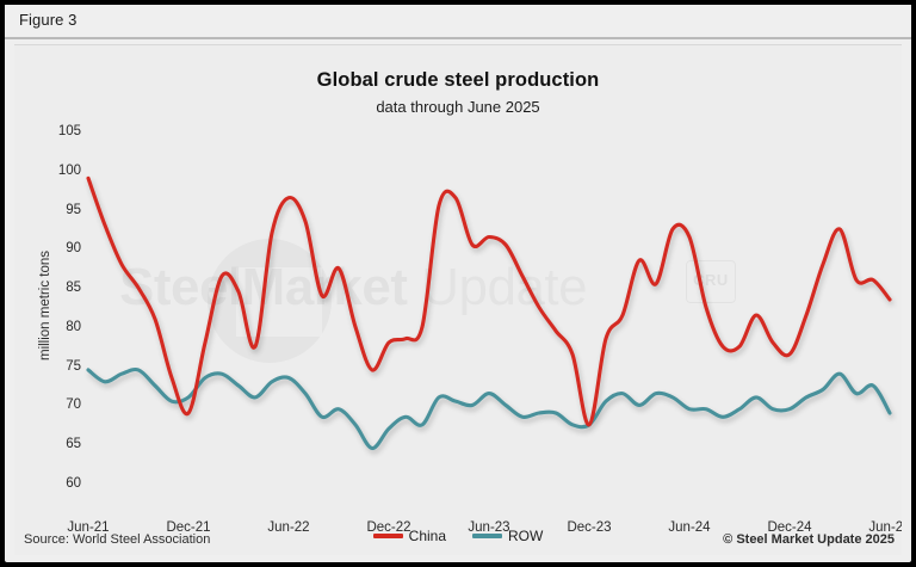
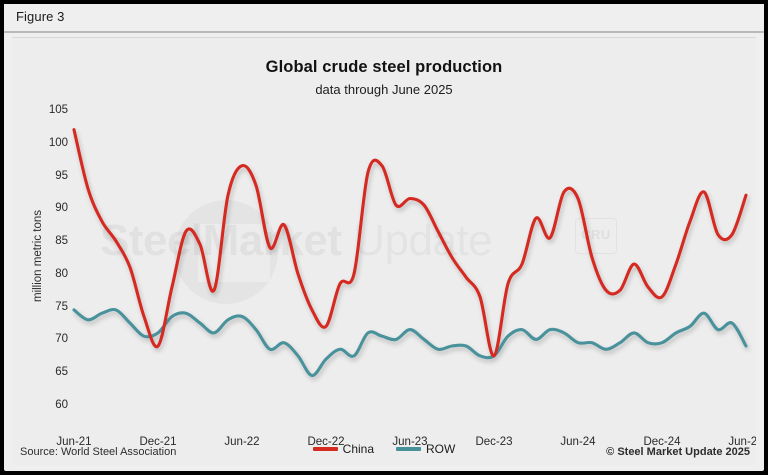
China/Jun-21: 99 -> 102
China/Dec-22: 78 -> 72
China/Jun-25: 84 -> 92
